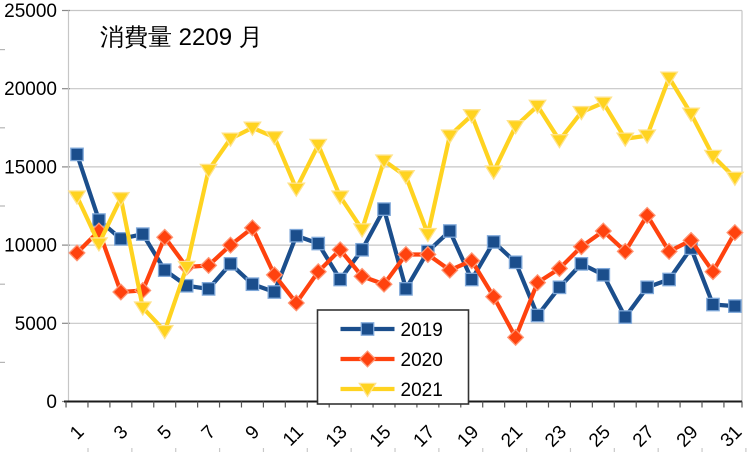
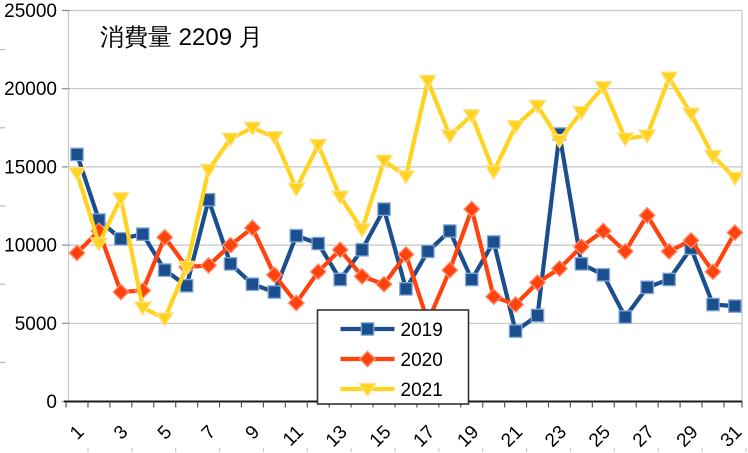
2021/1: 13100 -> 14600
2021/5: 4500 -> 5300
2019/7: 7200 -> 12900
2020/17: 9400 -> 5100
2021/17: 10700 -> 20500
2020/19: 9000 -> 12300
2019/21: 8900 -> 4500
2020/21: 4100 -> 6200
2019/23: 7300 -> 17100
2021/25: 19100 -> 20100
